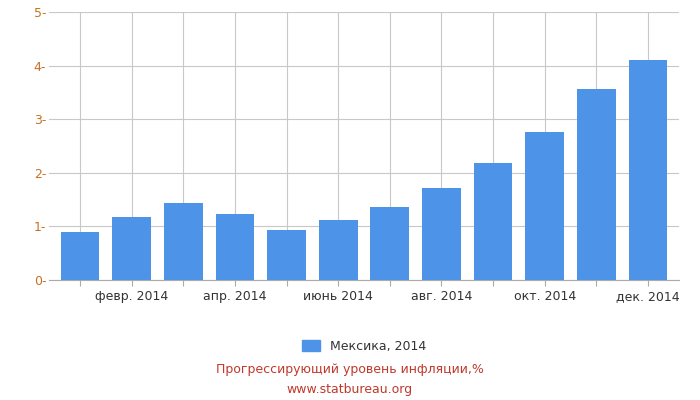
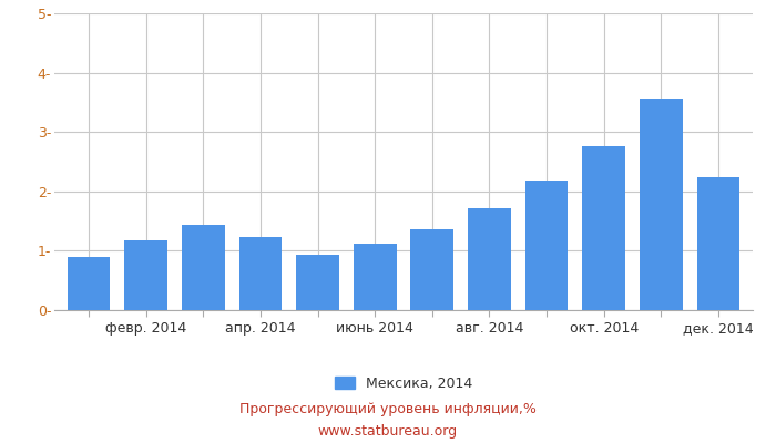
дек. 2014: 4.10- -> 2.24-
